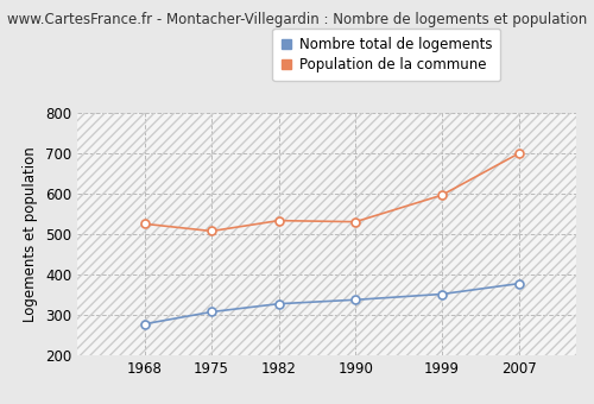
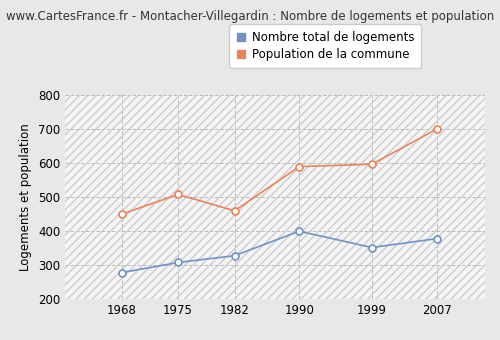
Population de la commune/1968: 526 -> 450
Population de la commune/1982: 534 -> 460
Nombre total de logements/1990: 338 -> 400
Population de la commune/1990: 531 -> 590
